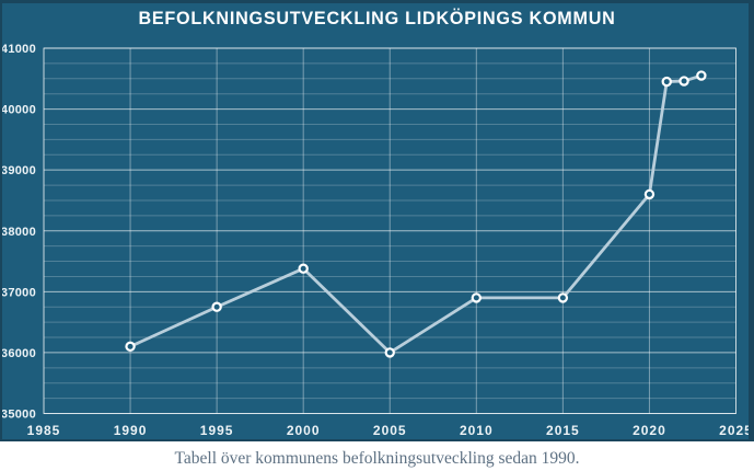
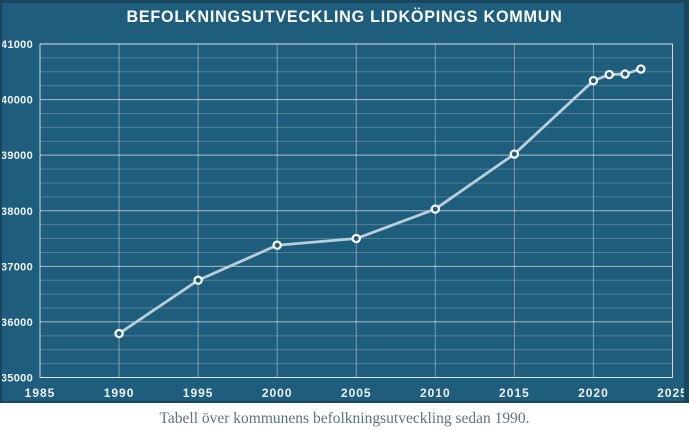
1990: 36100 -> 35800
2005: 36000 -> 37500
2010: 36900 -> 38000
2015: 36900 -> 39000
2020: 38600 -> 40300
